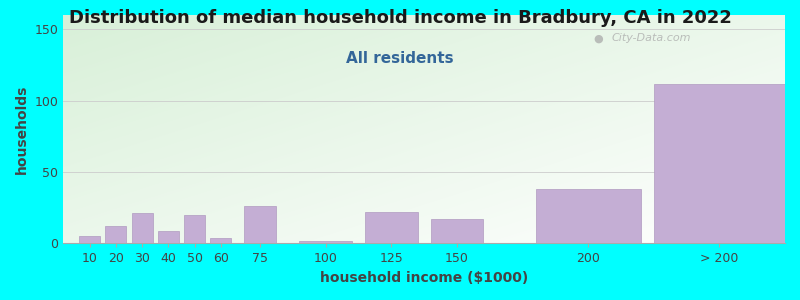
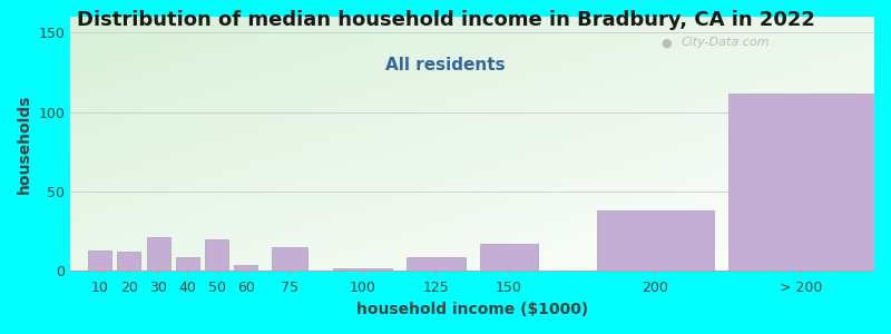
10: 5 -> 13
75: 26 -> 15
125: 22 -> 9
